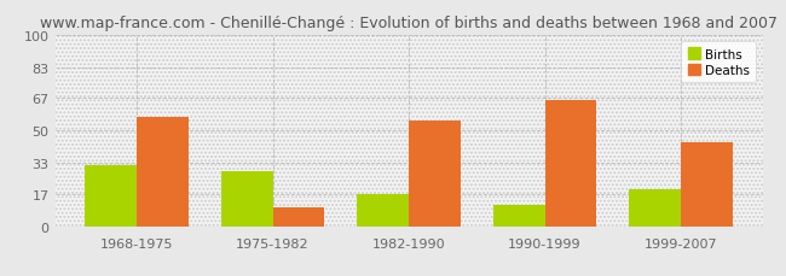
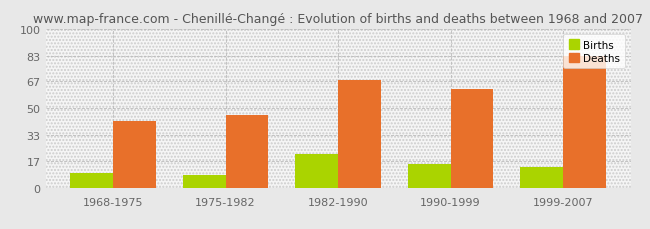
Births/1968-1975: 32 -> 9
Deaths/1968-1975: 57 -> 42
Births/1975-1982: 29 -> 8
Deaths/1975-1982: 10 -> 46
Births/1982-1990: 17 -> 21
Deaths/1982-1990: 55 -> 68
Births/1990-1999: 11 -> 15
Deaths/1990-1999: 66 -> 62
Births/1999-2007: 19 -> 13
Deaths/1999-2007: 44 -> 83
